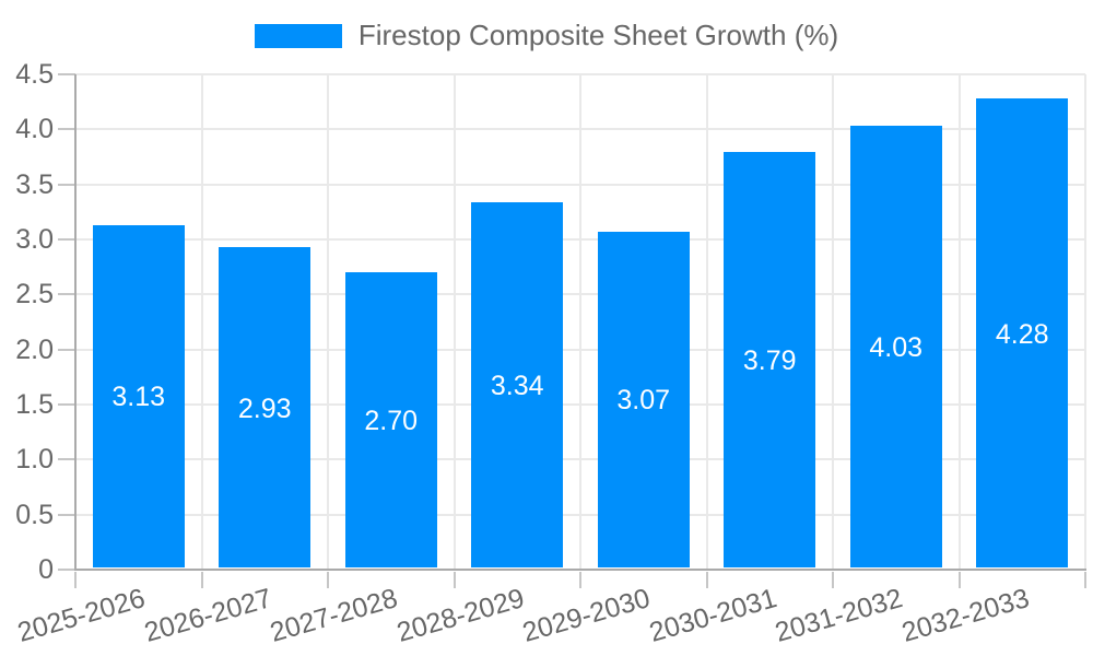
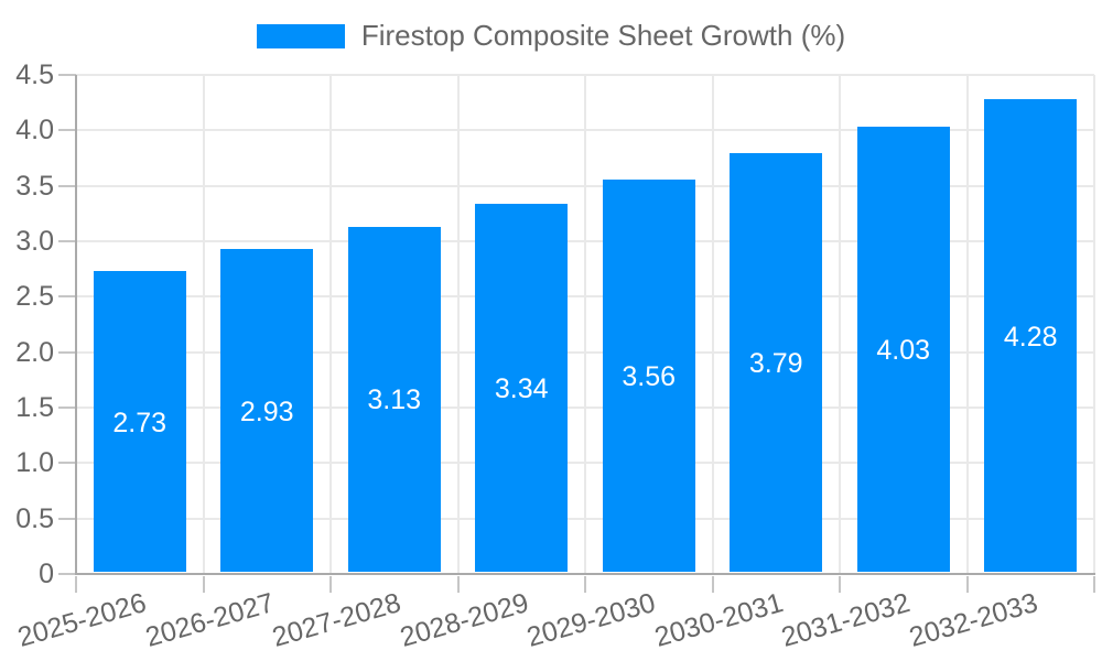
2025-2026: 3.13 -> 2.73
2027-2028: 2.70 -> 3.13
2029-2030: 3.07 -> 3.56
